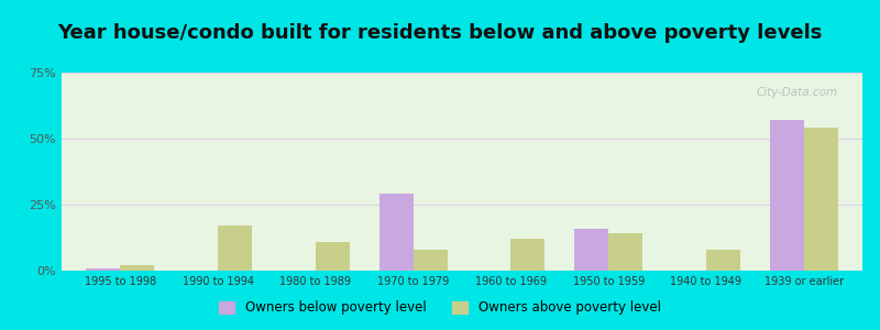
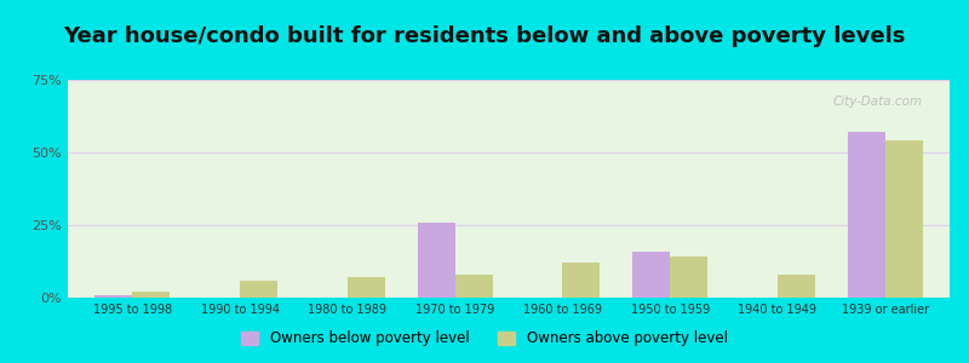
Owners above poverty level/1990 to 1994: 17% -> 6%
Owners above poverty level/1980 to 1989: 11% -> 7%
Owners below poverty level/1970 to 1979: 29% -> 26%
